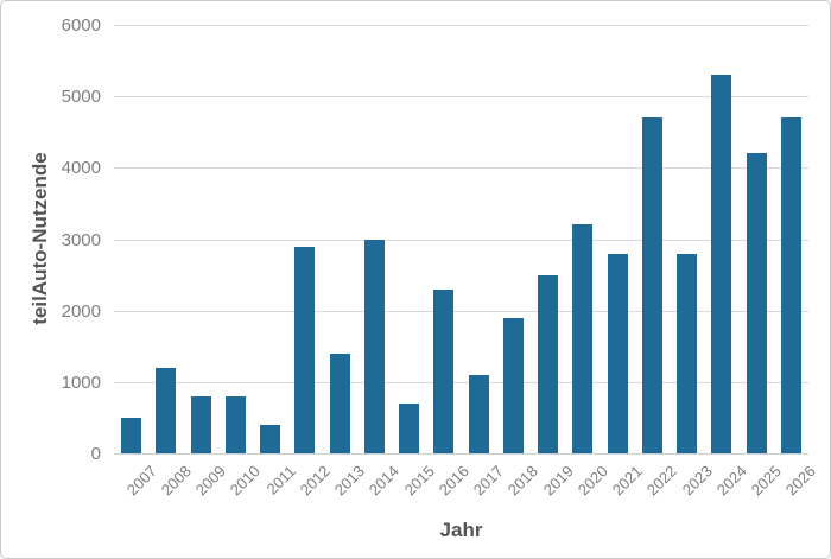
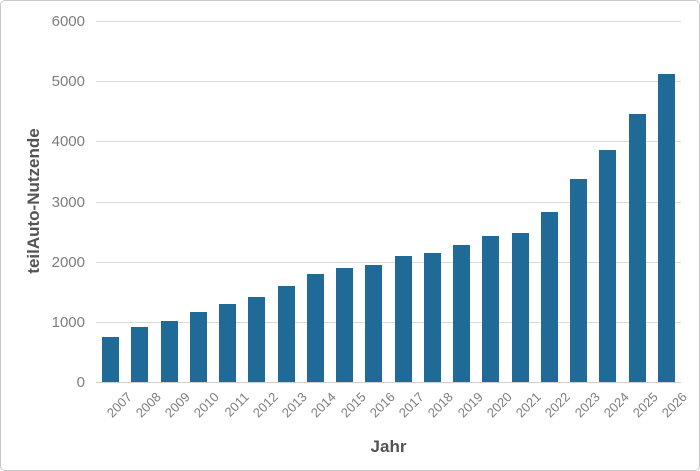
2007: 500 -> 800
2008: 1200 -> 900
2009: 800 -> 1000
2010: 800 -> 1200
2011: 400 -> 1300
2012: 2900 -> 1400
2013: 1400 -> 1600
2014: 3000 -> 1800
2015: 700 -> 1900
2016: 2300 -> 2000
2017: 1100 -> 2100
2018: 1900 -> 2200
2019: 2500 -> 2300
2020: 3200 -> 2400
2021: 2800 -> 2500
2022: 4700 -> 2800
2023: 2800 -> 3400
2024: 5300 -> 3900
2025: 4200 -> 4400
2026: 4700 -> 5100
